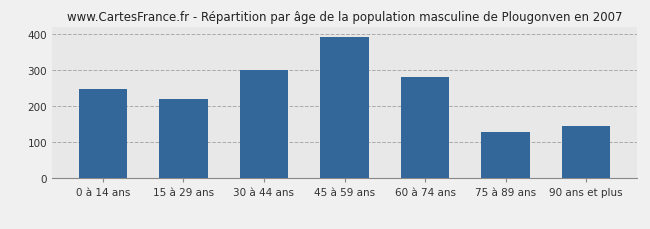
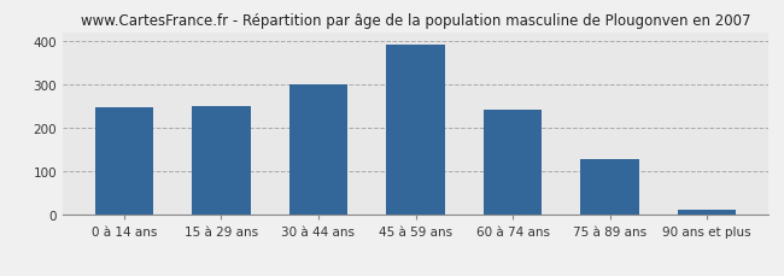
15 à 29 ans: 220 -> 250
60 à 74 ans: 280 -> 242
90 ans et plus: 145 -> 13
